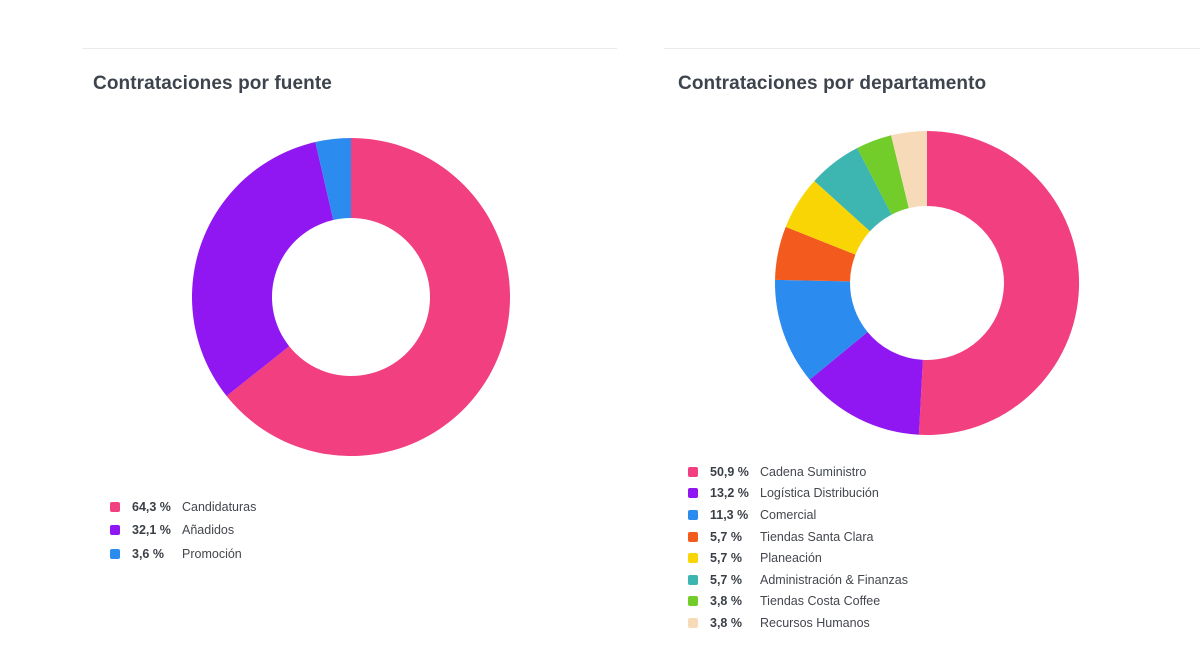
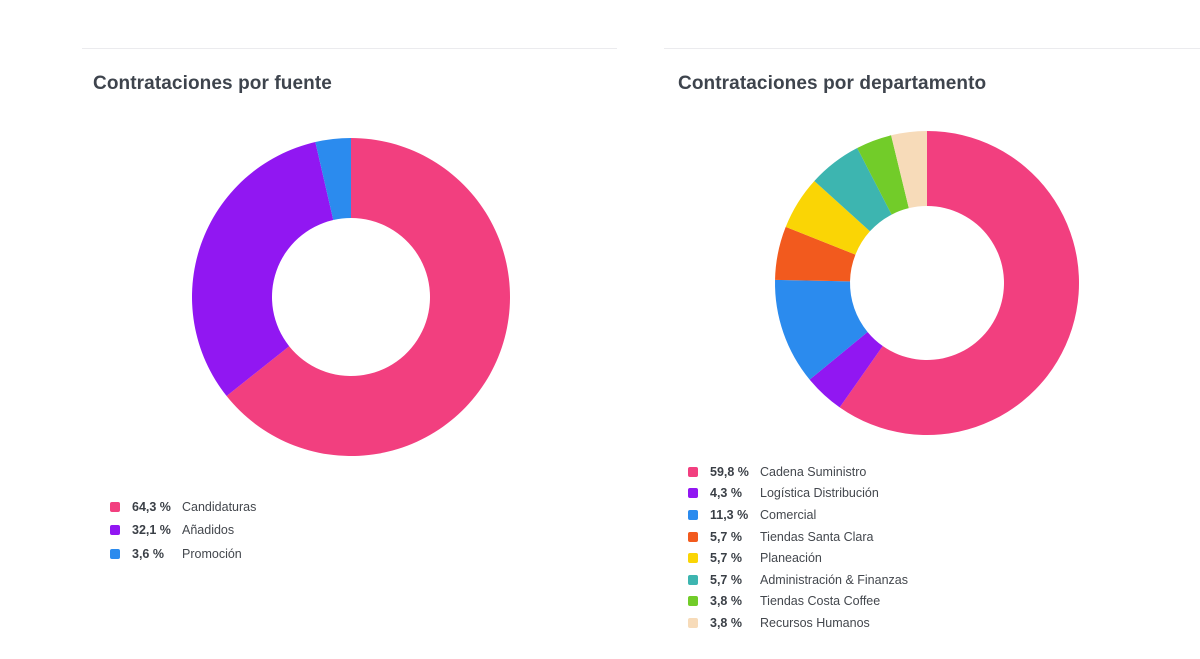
Contrataciones por departamento/Cadena Suministro: 50,9 -> 59,8
Contrataciones por departamento/Logística Distribución: 13,2 -> 4,3
